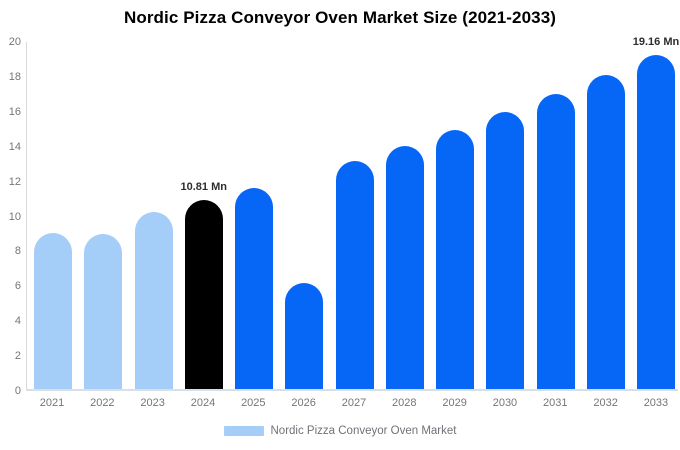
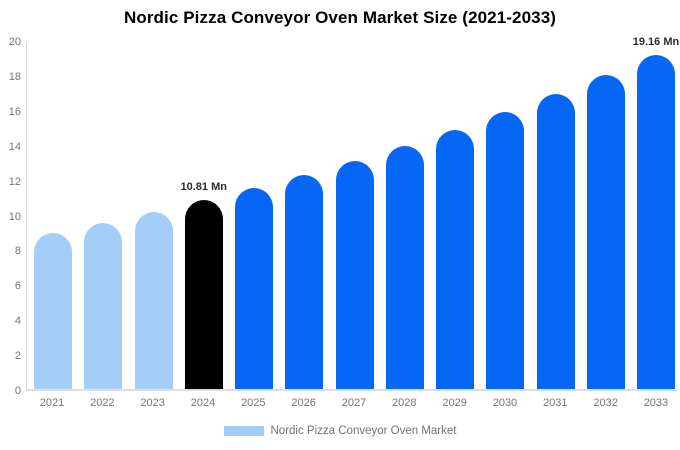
2022: 8.9 -> 9.5
2026: 6.1 -> 12.3
